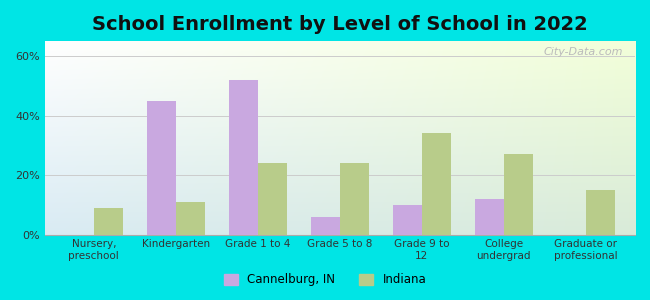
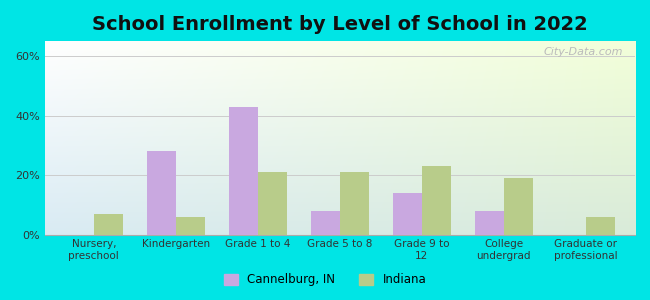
Indiana/Nursery, preschool: 9% -> 7%
Cannelburg, IN/Kindergarten: 45% -> 28%
Indiana/Kindergarten: 11% -> 6%
Cannelburg, IN/Grade 1 to 4: 52% -> 43%
Indiana/Grade 1 to 4: 24% -> 21%
Cannelburg, IN/Grade 5 to 8: 6% -> 8%
Indiana/Grade 5 to 8: 24% -> 21%
Cannelburg, IN/Grade 9 to 12: 10% -> 14%
Indiana/Grade 9 to 12: 34% -> 23%
Cannelburg, IN/College undergrad: 12% -> 8%
Indiana/College undergrad: 27% -> 19%
Indiana/Graduate or professional: 15% -> 6%
